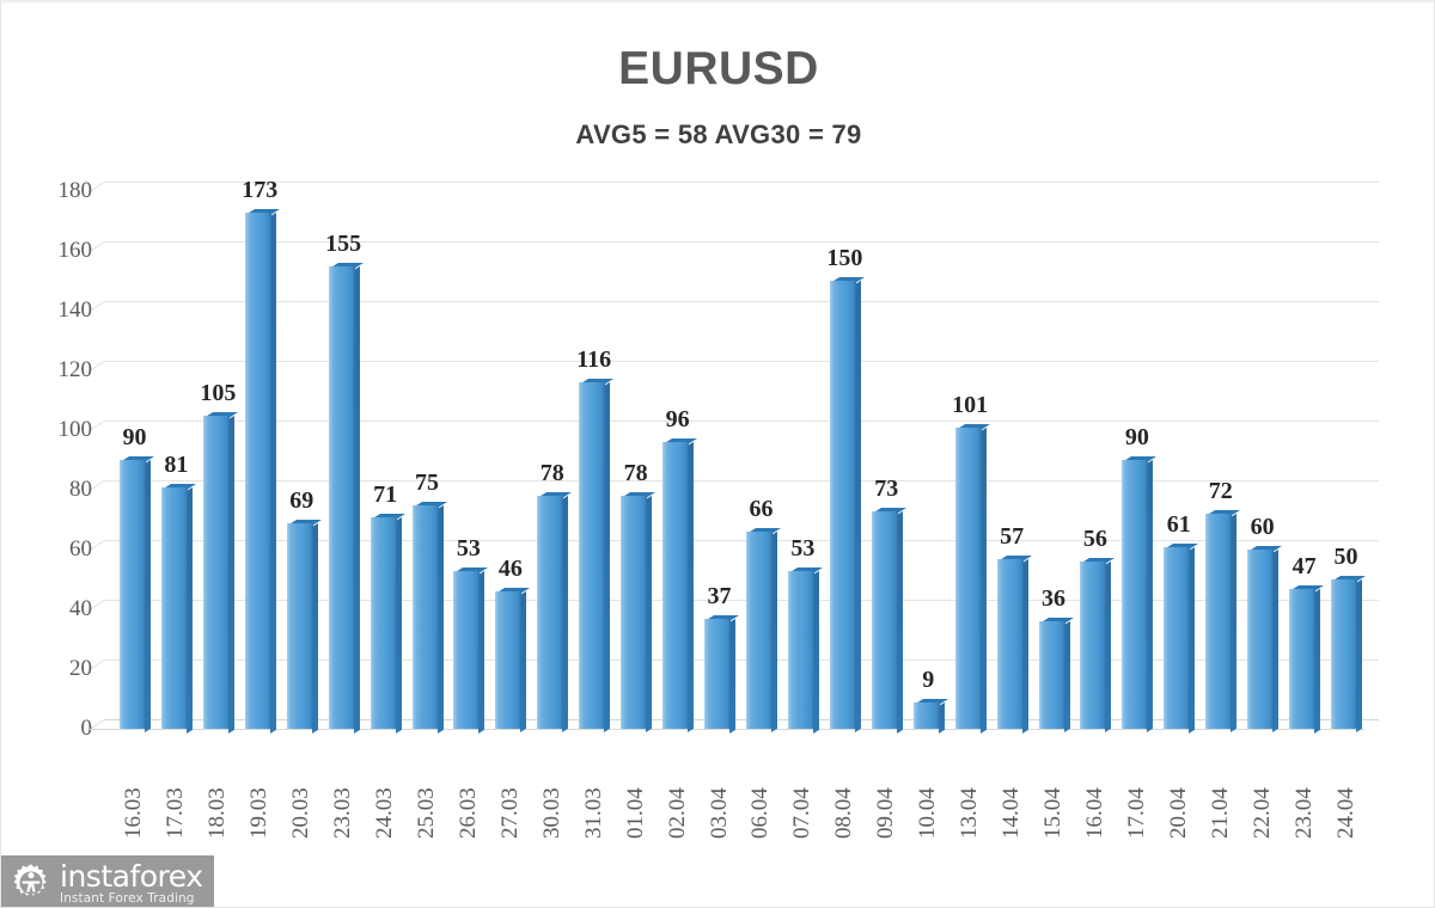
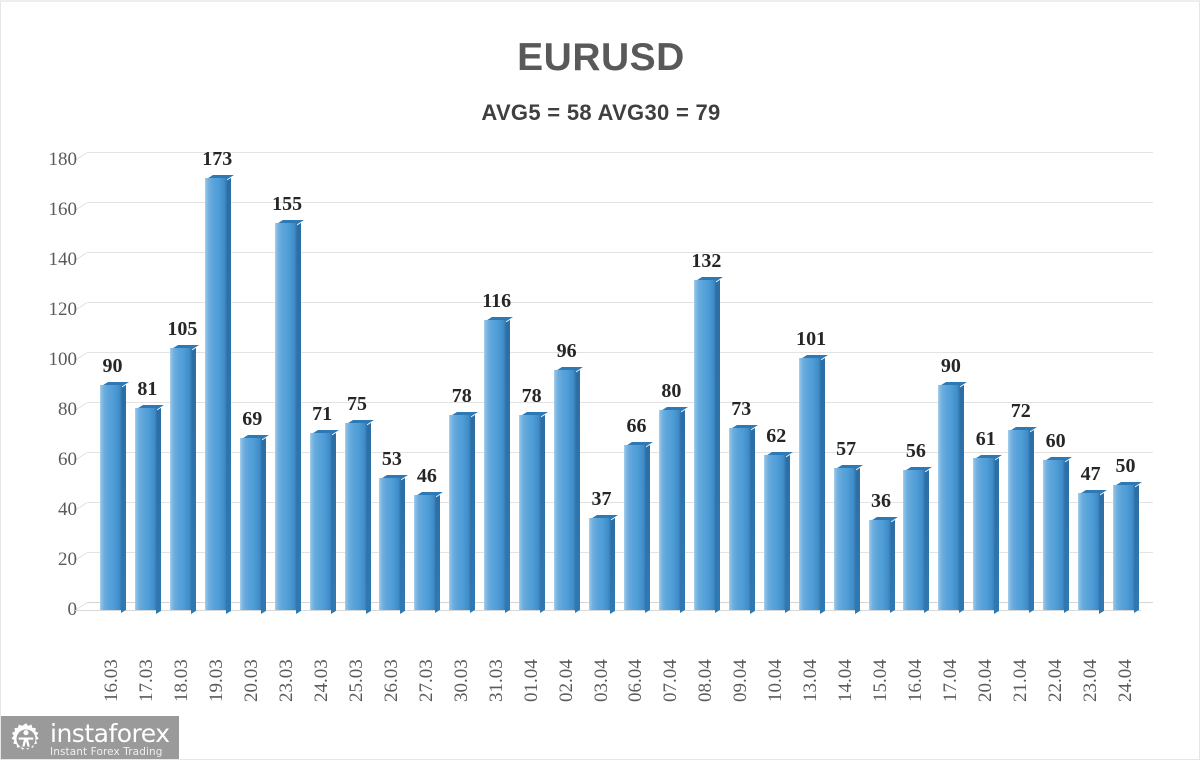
07.04: 53 -> 80
08.04: 150 -> 132
10.04: 9 -> 62
